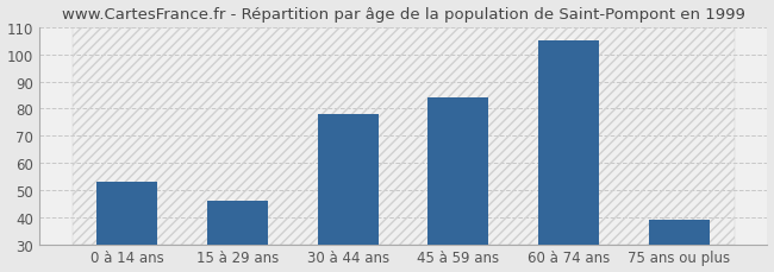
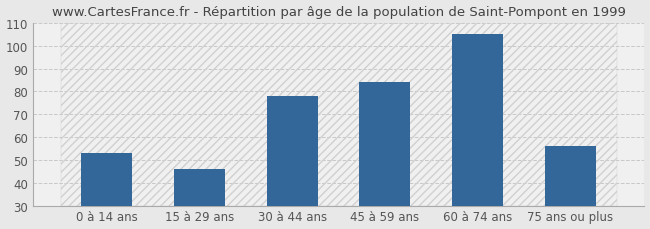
75 ans ou plus: 39 -> 56
